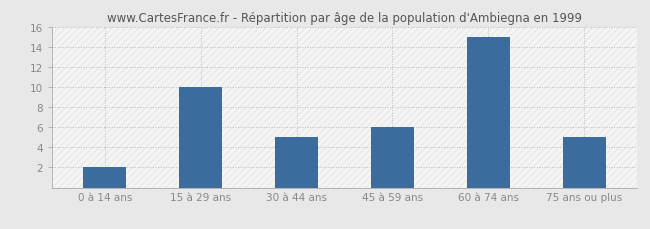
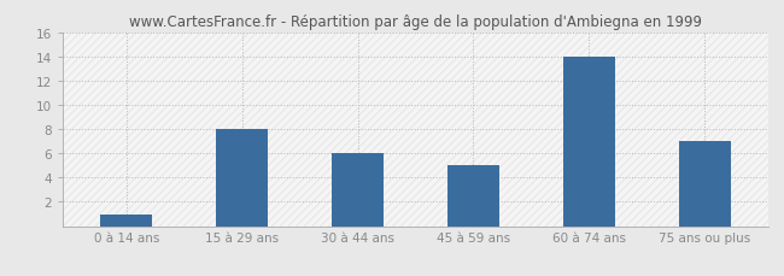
0 à 14 ans: 2 -> 1
15 à 29 ans: 10 -> 8
30 à 44 ans: 5 -> 6
45 à 59 ans: 6 -> 5
60 à 74 ans: 15 -> 14
75 ans ou plus: 5 -> 7
